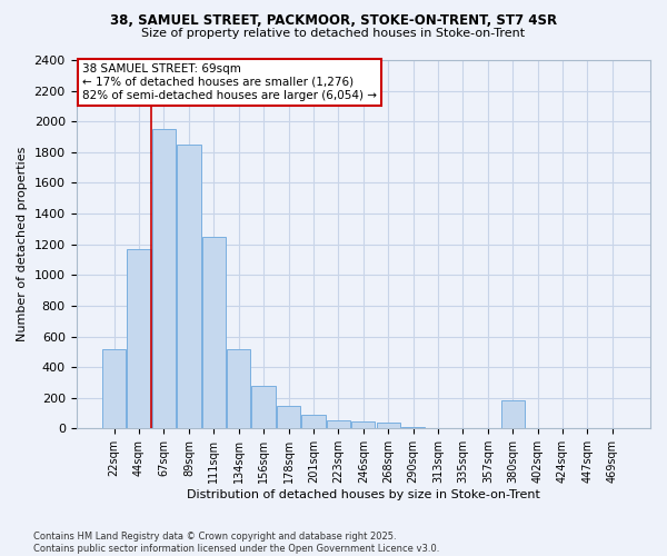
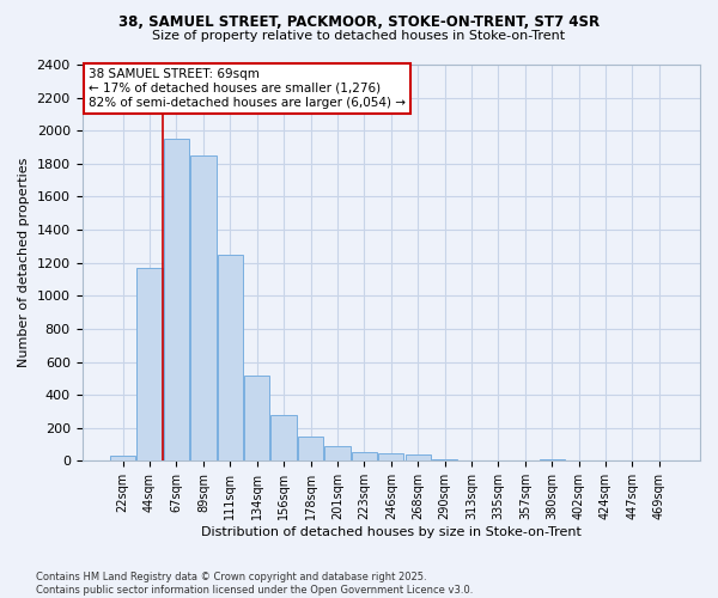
22sqm: 520 -> 30
380sqm: 180 -> 10
